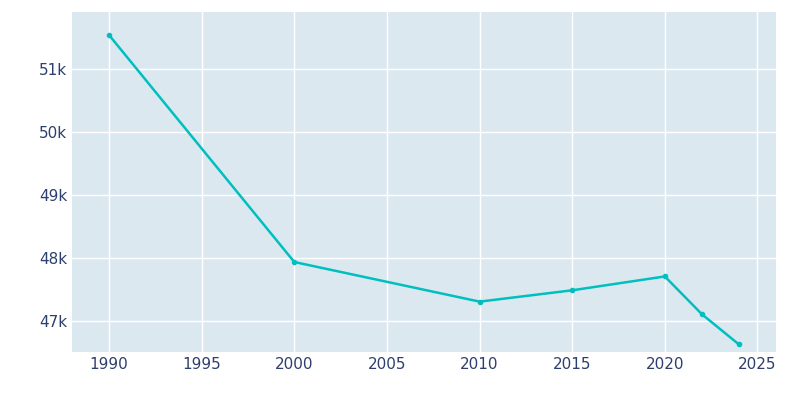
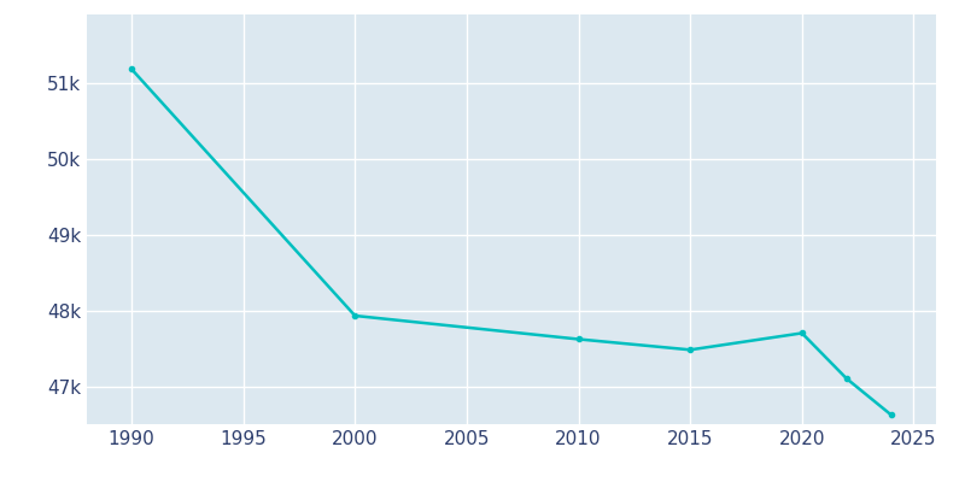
1990: 51.53k -> 51.18k
2010: 47.30k -> 47.62k
